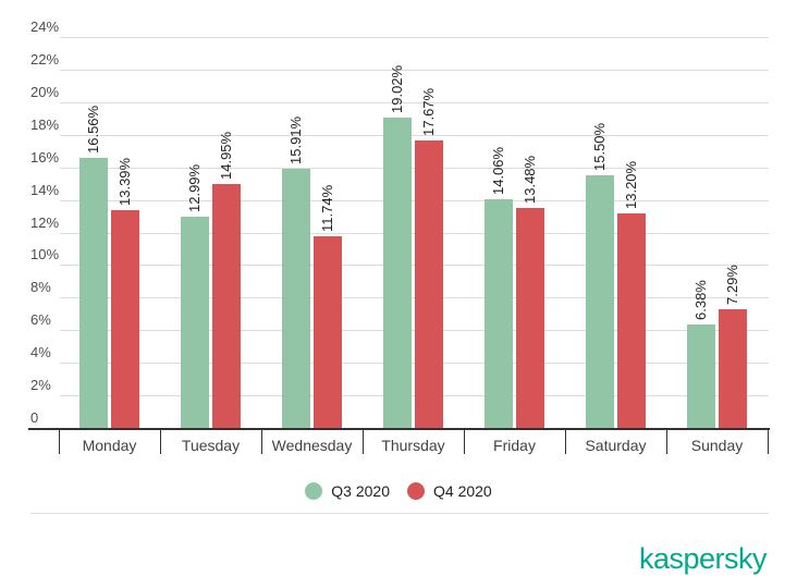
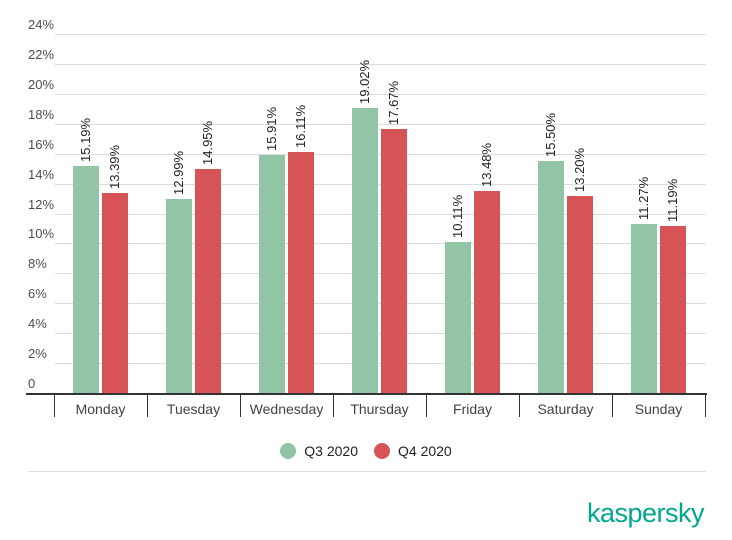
Q3 2020/Monday: 16.56% -> 15.19%
Q4 2020/Wednesday: 11.74% -> 16.11%
Q3 2020/Friday: 14.06% -> 10.11%
Q3 2020/Sunday: 6.38% -> 11.27%
Q4 2020/Sunday: 7.29% -> 11.19%
